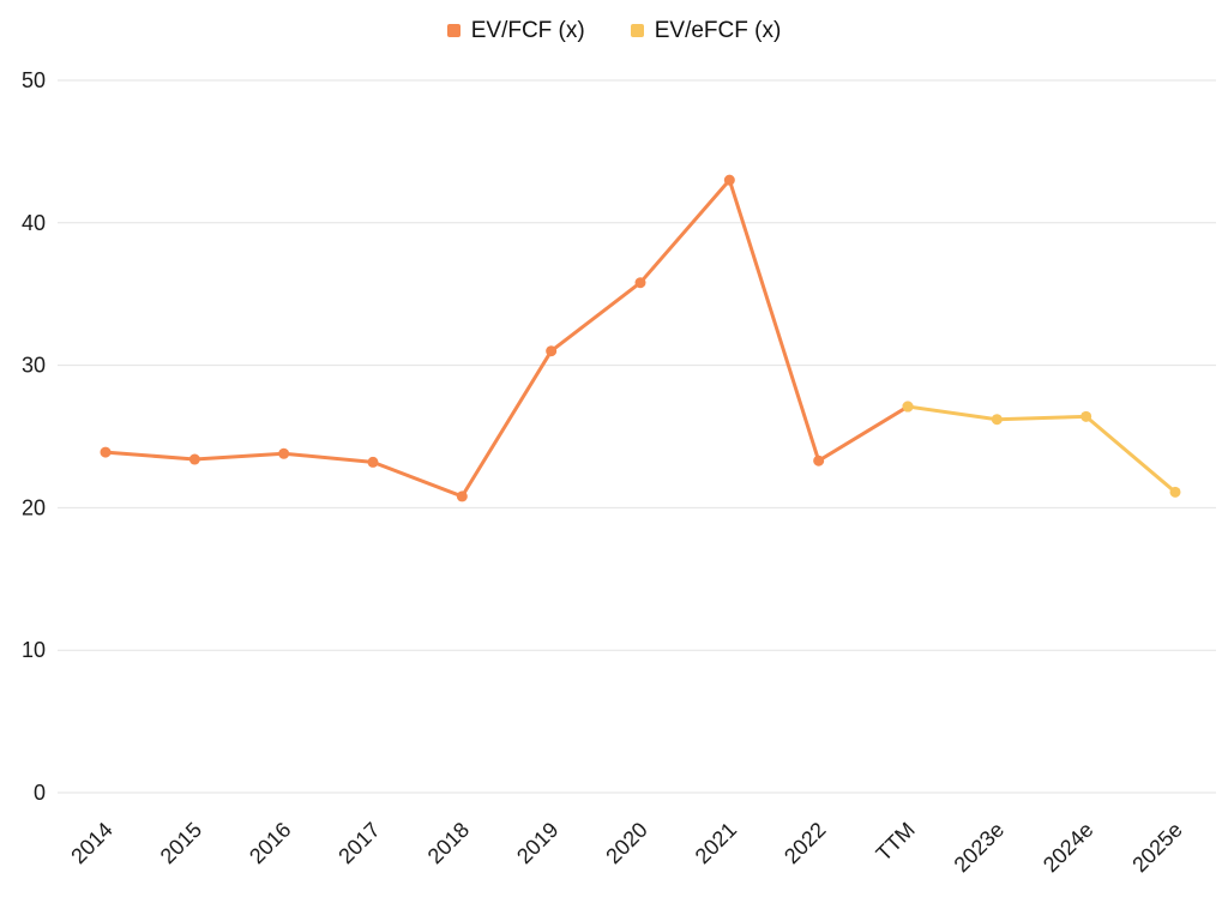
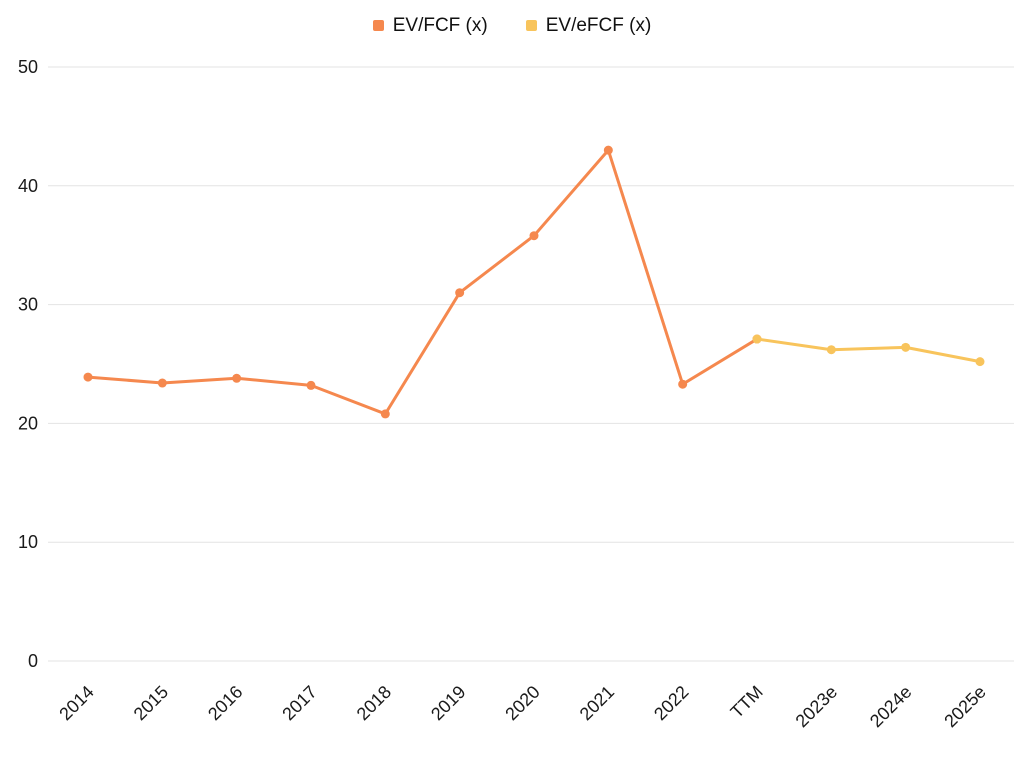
EV/eFCF (x)/2025e: 21.1 -> 25.2
